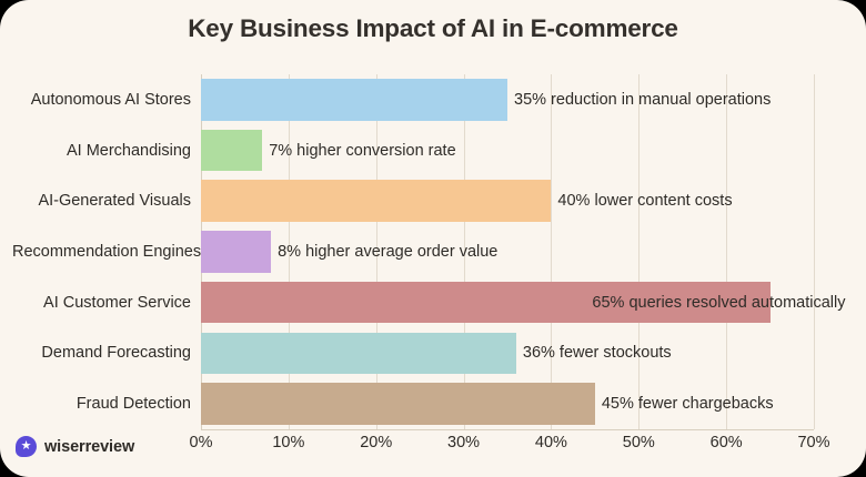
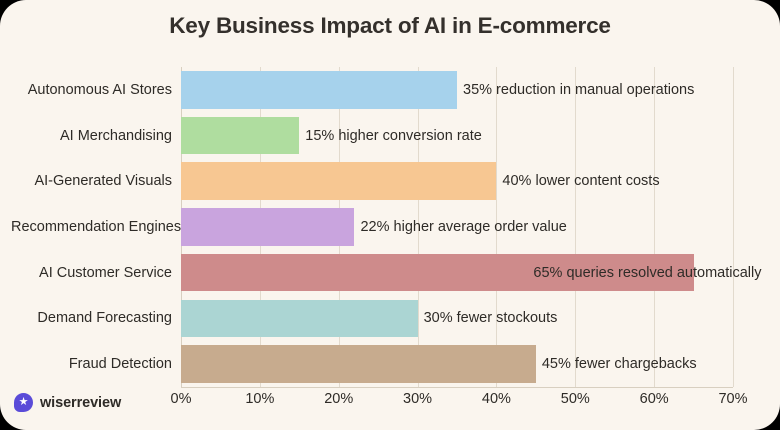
AI Merchandising: 7% -> 15%
Recommendation Engines: 8% -> 22%
Demand Forecasting: 36% -> 30%
